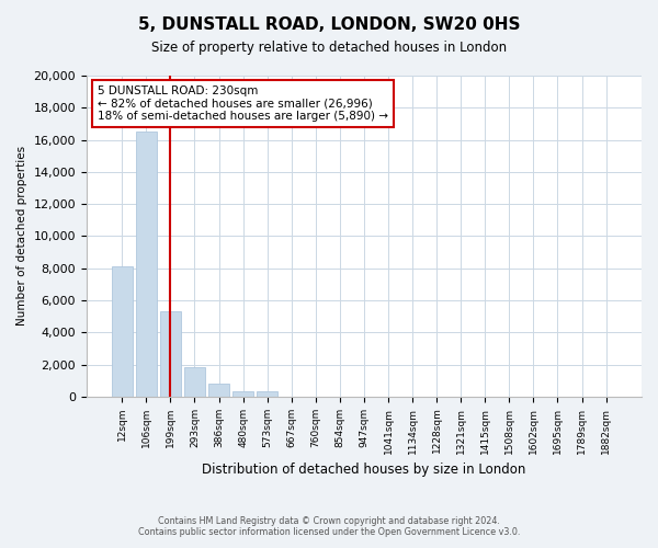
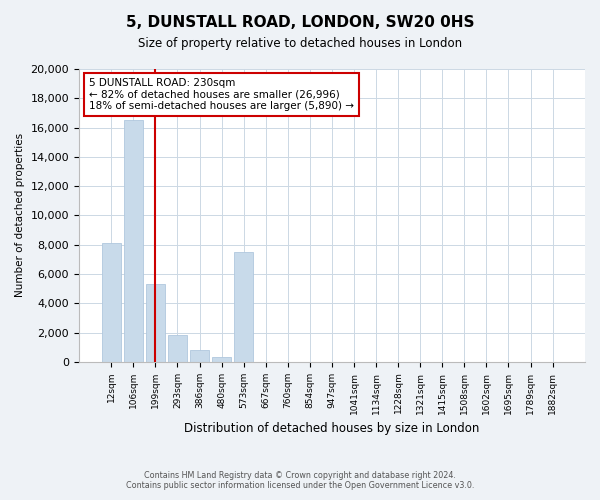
573sqm: 300 -> 7,500
